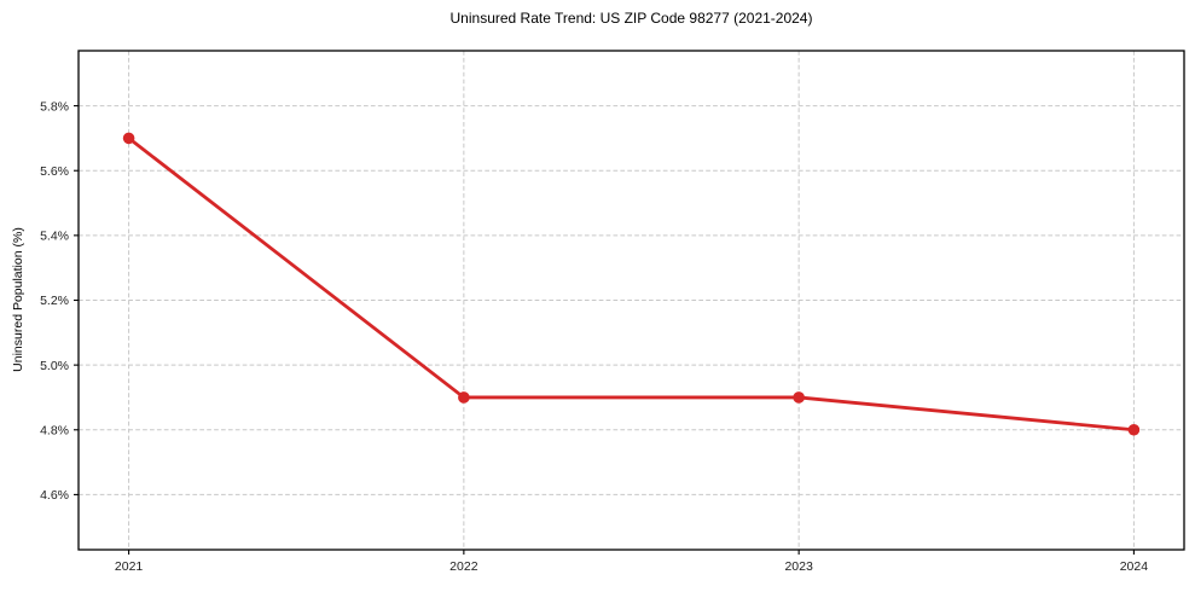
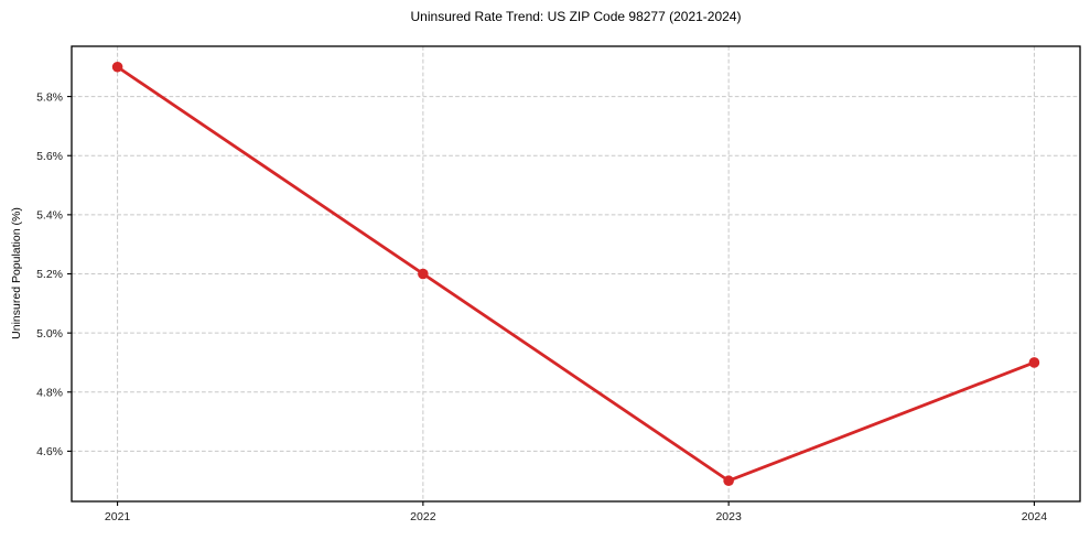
2021: 5.7% -> 5.9%
2022: 4.9% -> 5.2%
2023: 4.9% -> 4.5%
2024: 4.8% -> 4.9%
